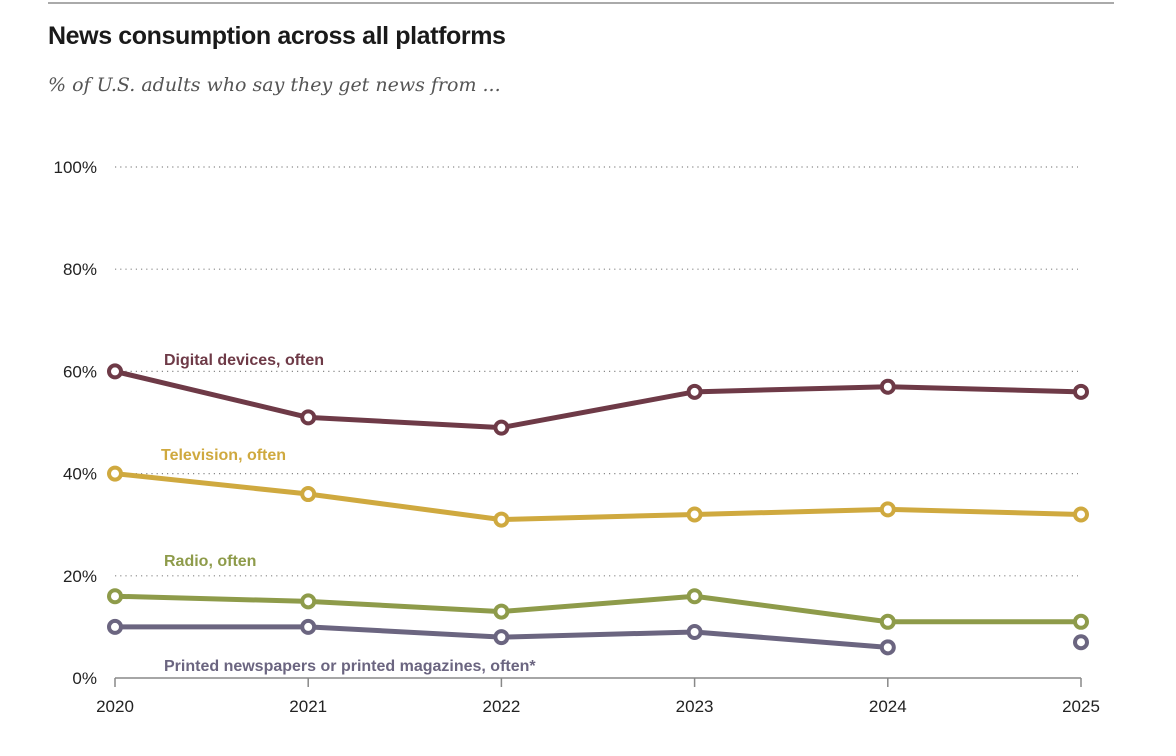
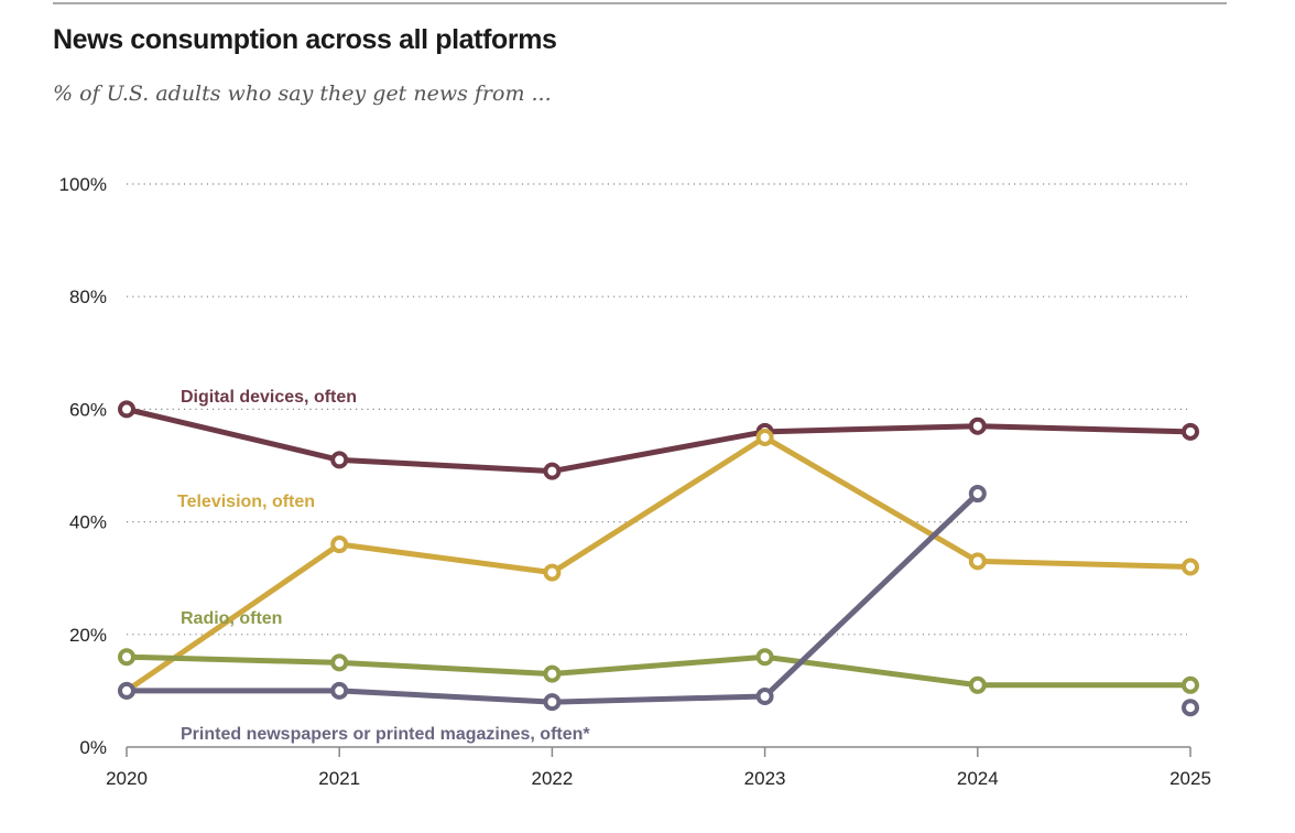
Television, often/2020: 40% -> 10%
Television, often/2023: 32% -> 55%
Printed newspapers or printed magazines, often*/2024: 6% -> 45%
